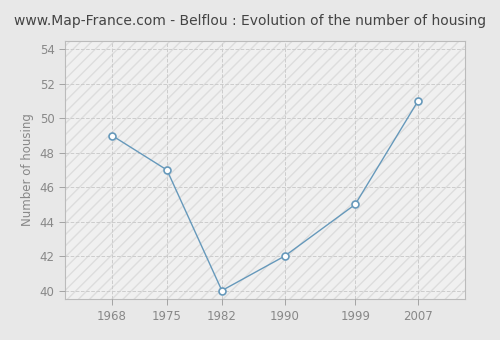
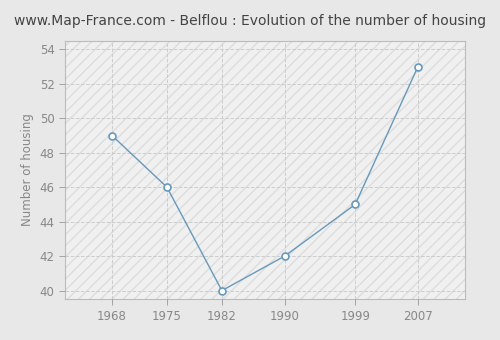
1975: 47 -> 46
2007: 51 -> 53
